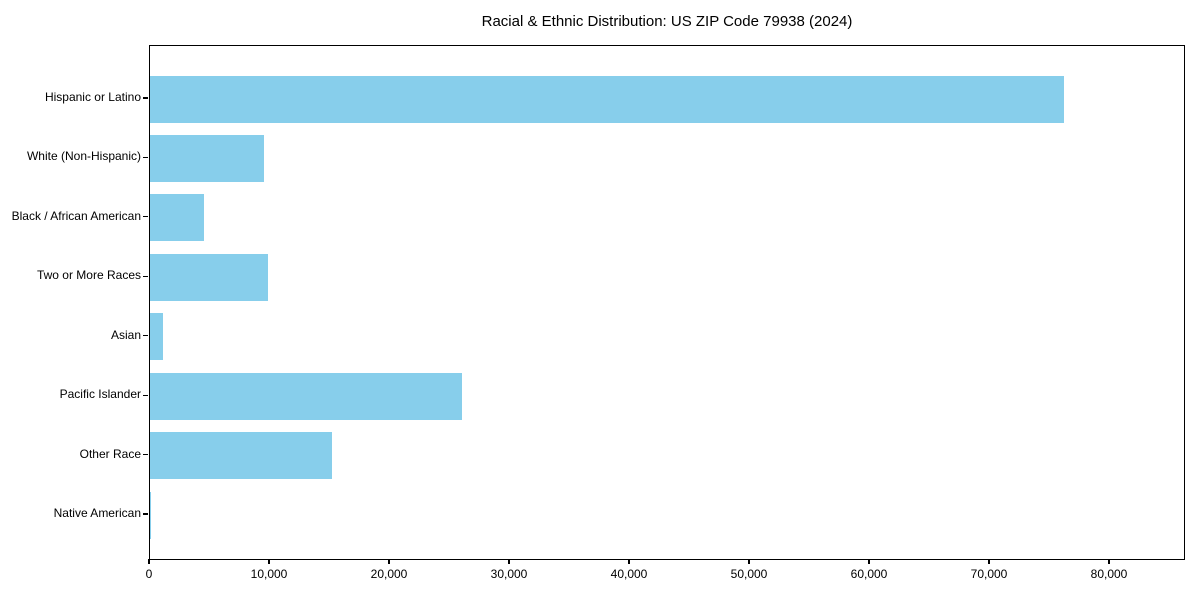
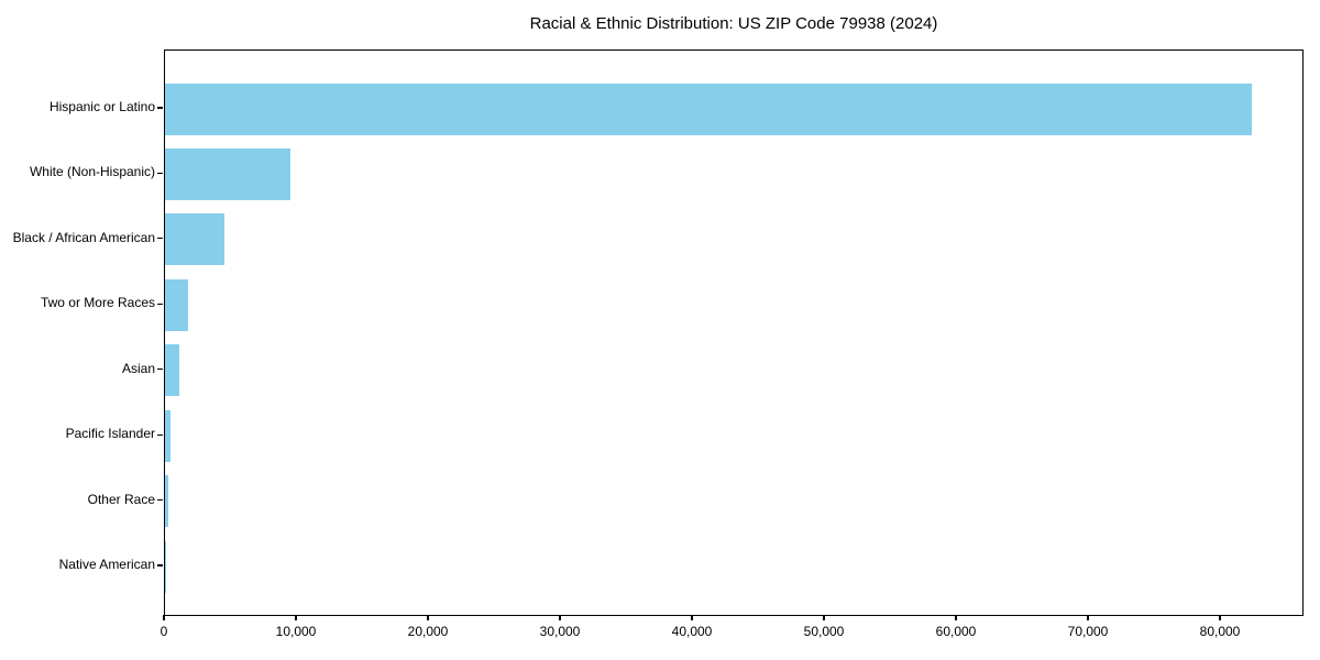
Hispanic or Latino: 76200 -> 82300
Two or More Races: 9800 -> 1800
Pacific Islander: 26000 -> 400
Other Race: 15200 -> 200
